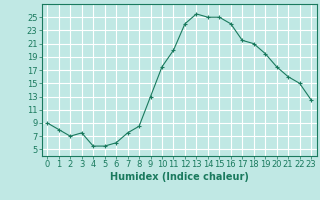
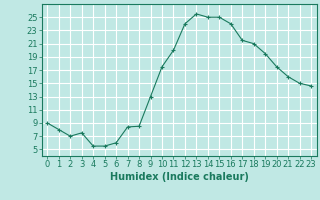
7: 7.5 -> 8.4
23: 12.5 -> 14.6
